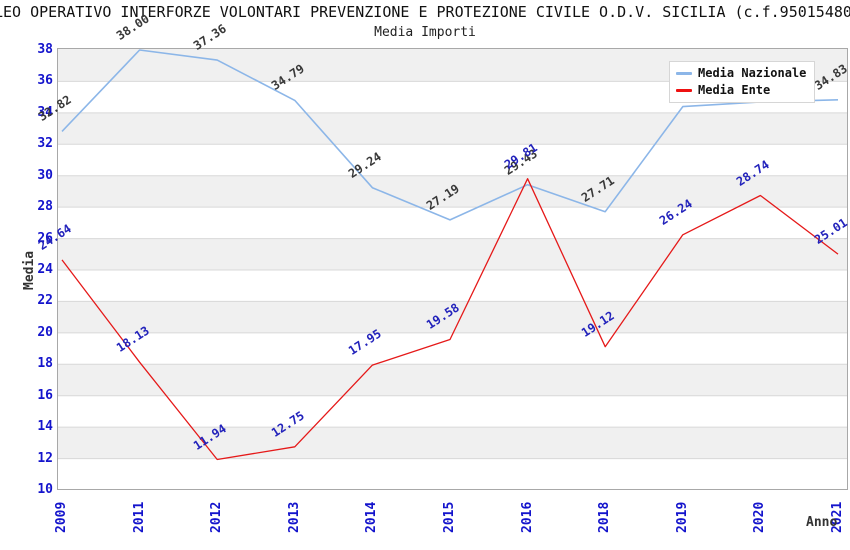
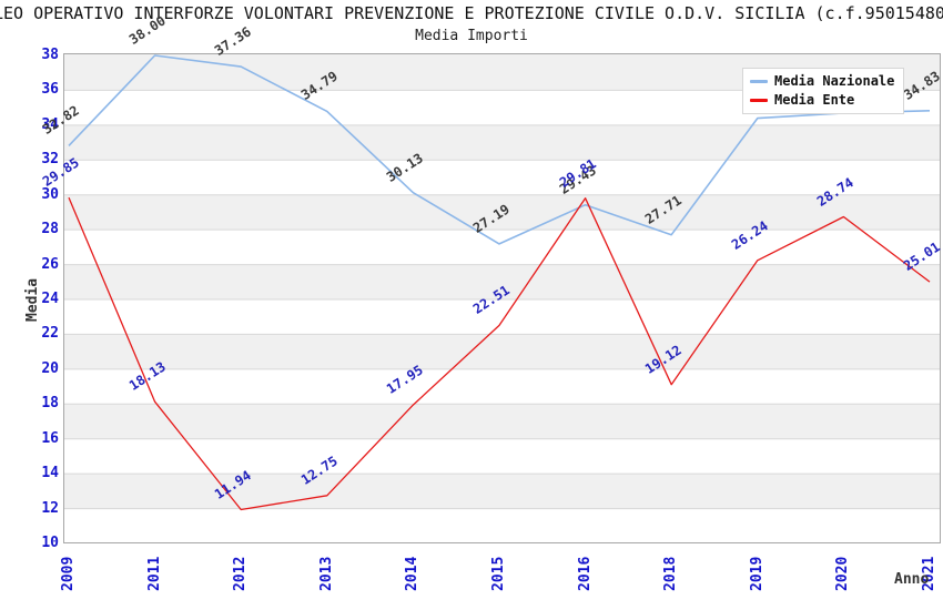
Media Ente/2009: 24.64 -> 29.85
Media Nazionale/2014: 29.24 -> 30.13
Media Ente/2015: 19.58 -> 22.51
